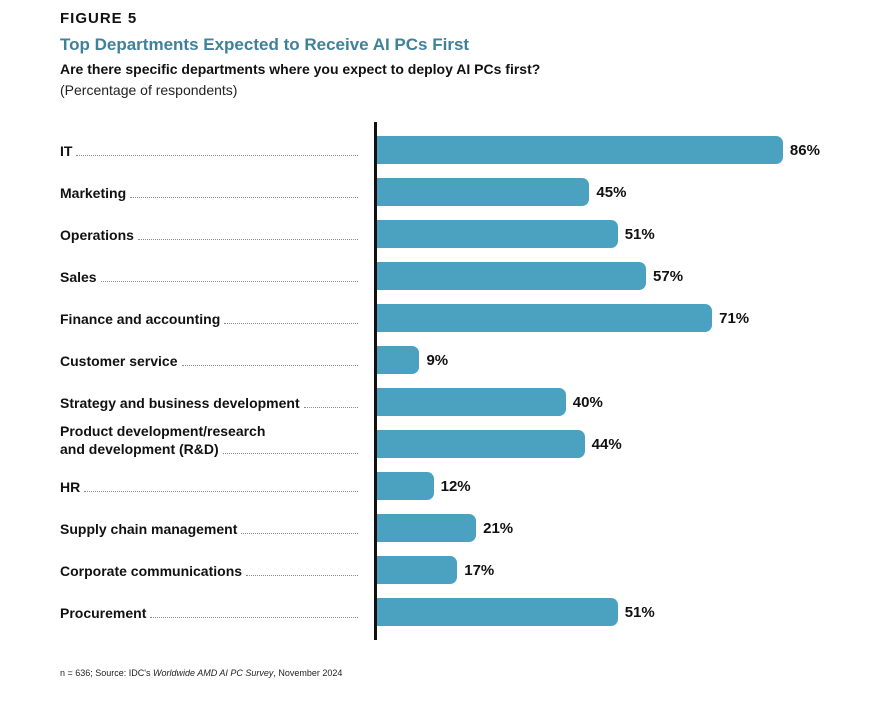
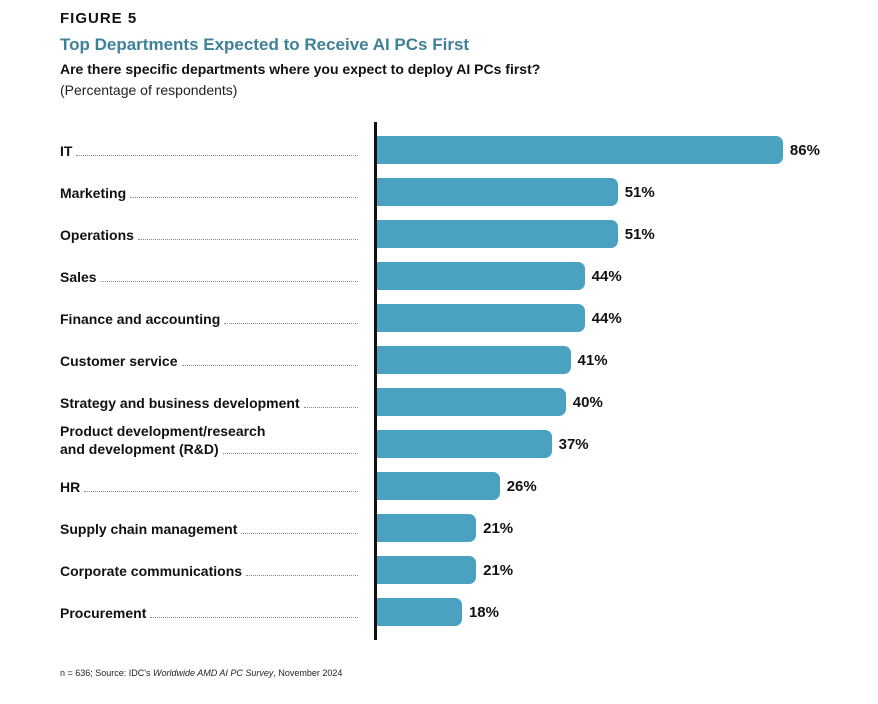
Marketing: 45% -> 51%
Sales: 57% -> 44%
Finance and accounting: 71% -> 44%
Customer service: 9% -> 41%
Product development/research and development (R&D): 44% -> 37%
HR: 12% -> 26%
Corporate communications: 17% -> 21%
Procurement: 51% -> 18%
